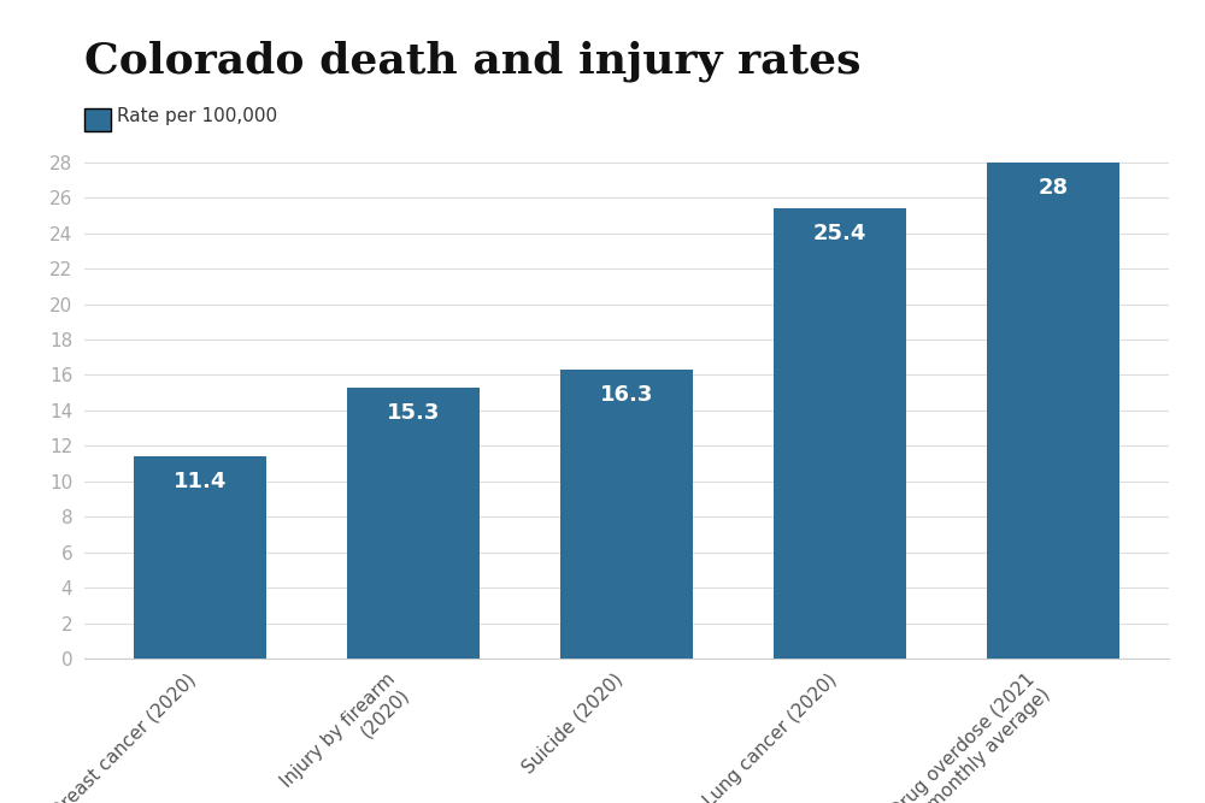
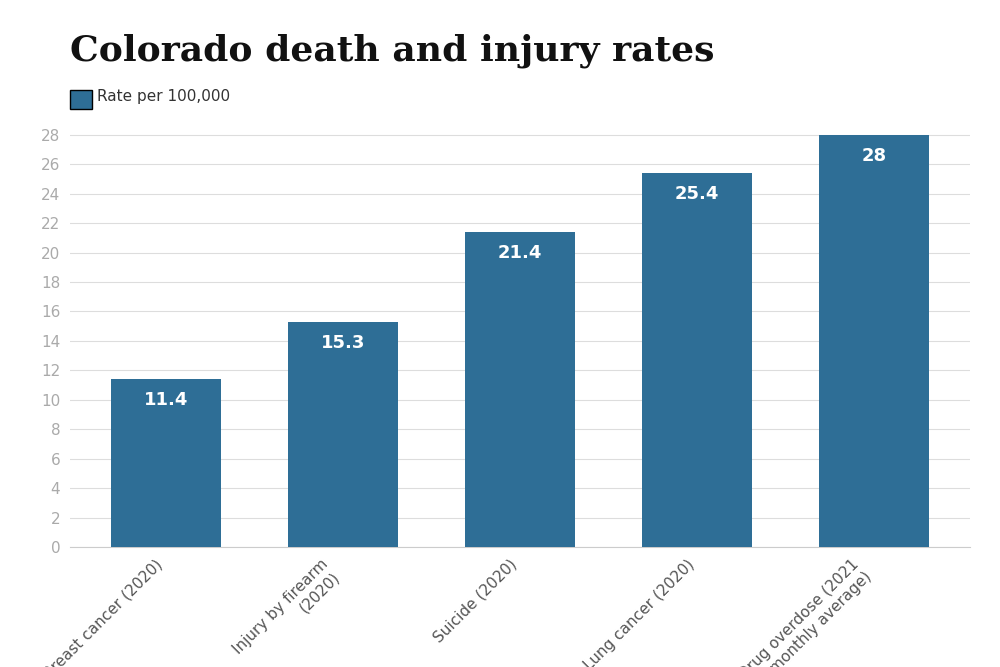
Suicide (2020): 16.3 -> 21.4
